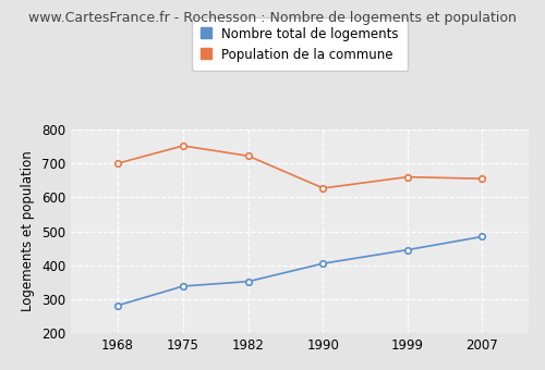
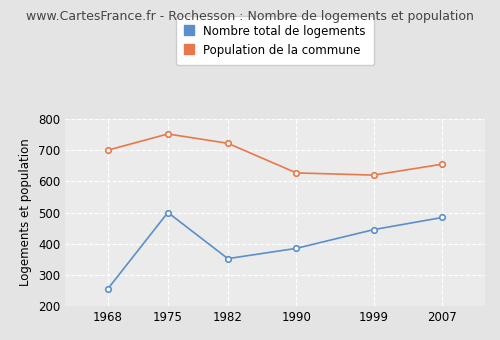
Nombre total de logements/1968: 281 -> 255
Nombre total de logements/1975: 338 -> 500
Nombre total de logements/1990: 405 -> 385
Population de la commune/1999: 660 -> 620
